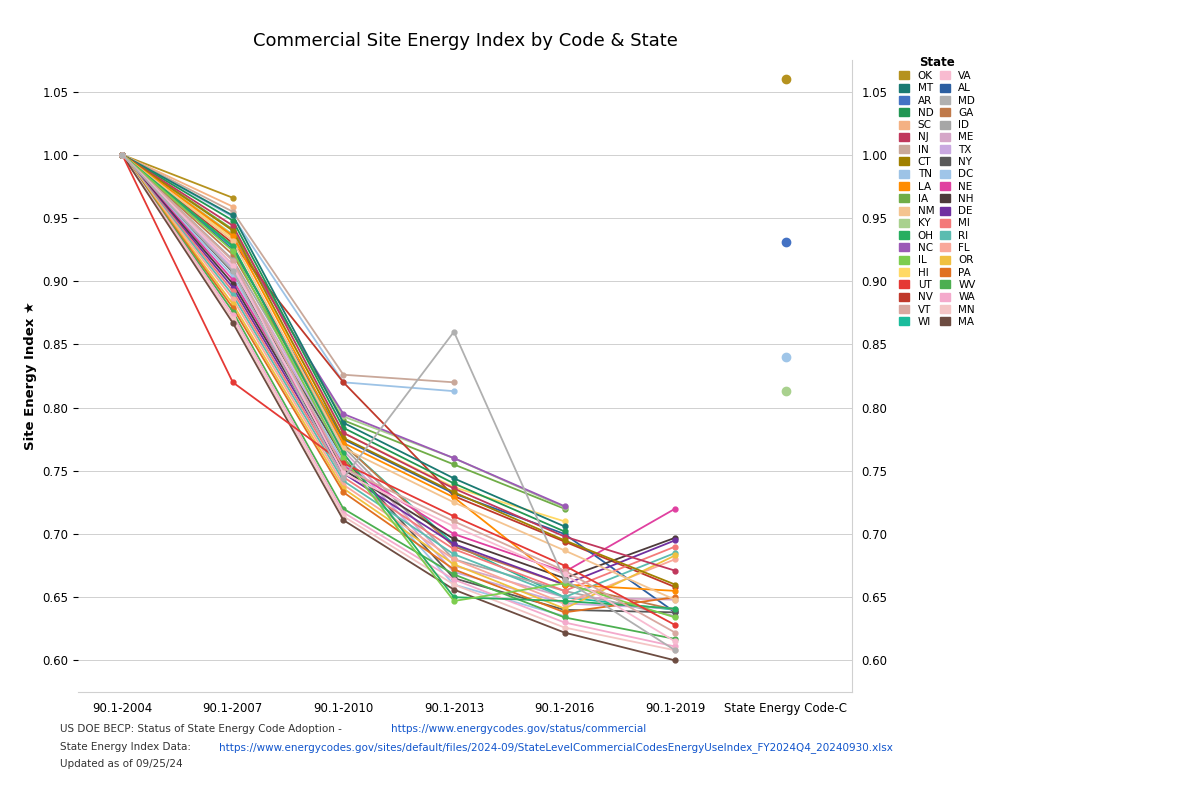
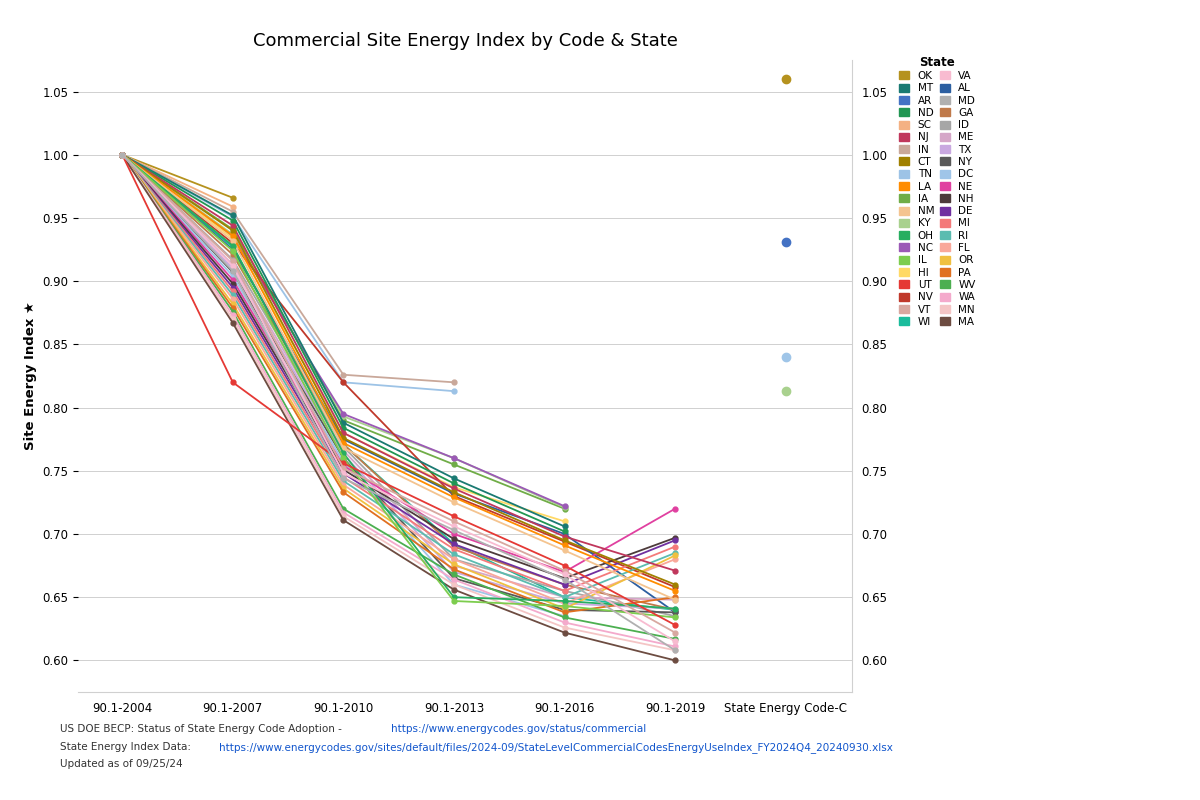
MD/90.1-2013: 0.860 -> 0.703
LA/90.1-2016: 0.660 -> 0.691
IL/90.1-2016: 0.661 -> 0.643
